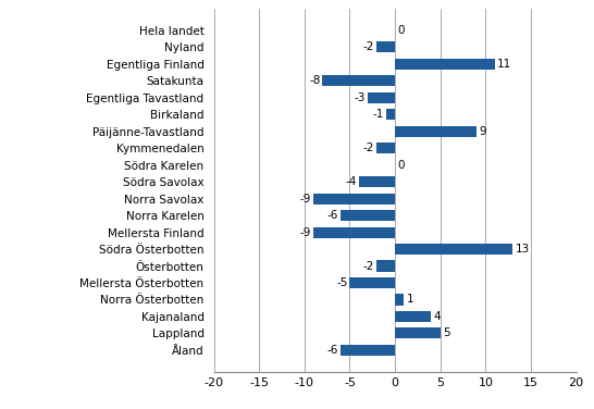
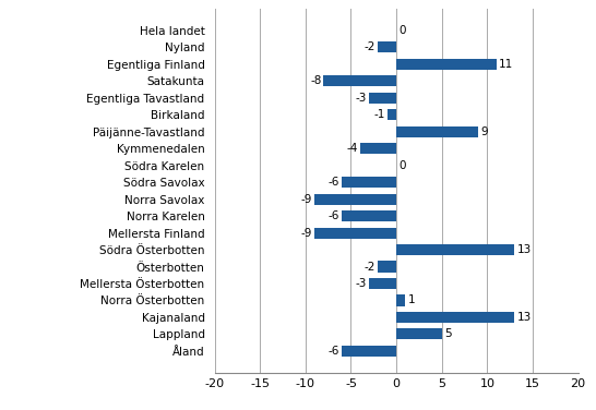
Kymmenedalen: -2 -> -4
Södra Savolax: -4 -> -6
Mellersta Österbotten: -5 -> -3
Kajanaland: 4 -> 13
